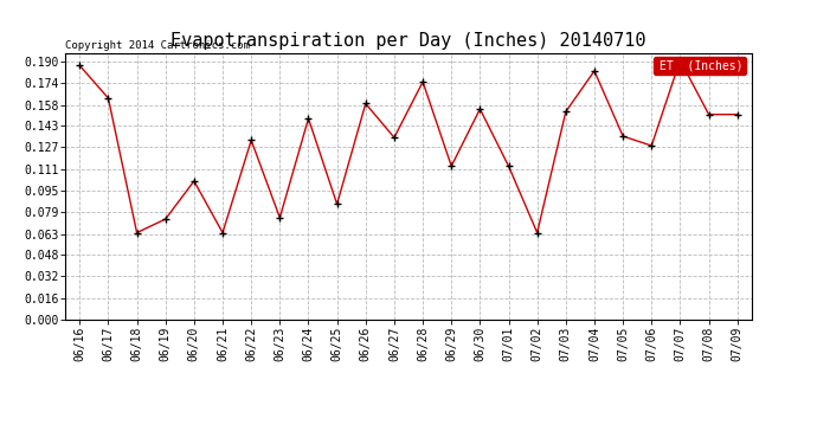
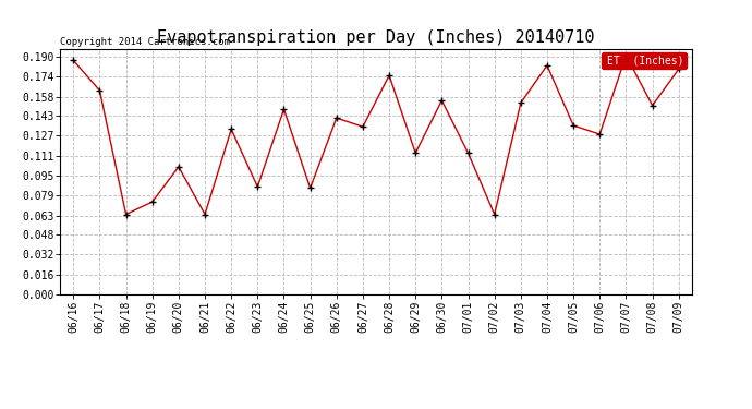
06/23: 0.075 -> 0.086
06/26: 0.159 -> 0.141
07/09: 0.151 -> 0.180
